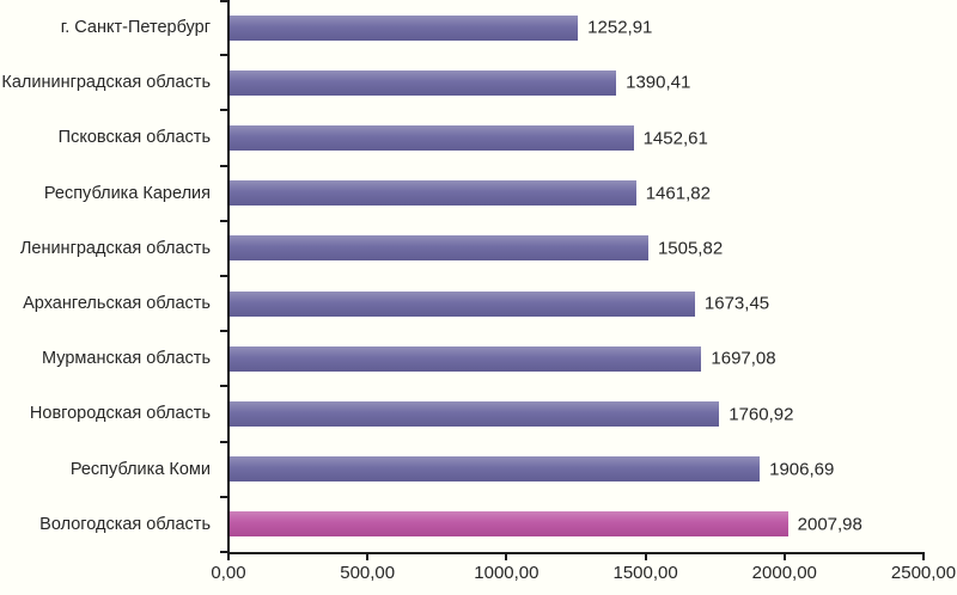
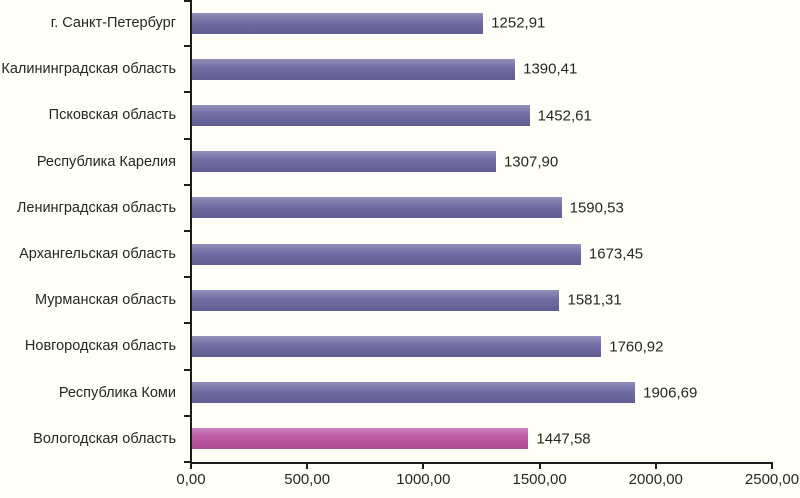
Республика Карелия: 1461,82 -> 1307,90
Ленинградская область: 1505,82 -> 1590,53
Мурманская область: 1697,08 -> 1581,31
Вологодская область: 2007,98 -> 1447,58
